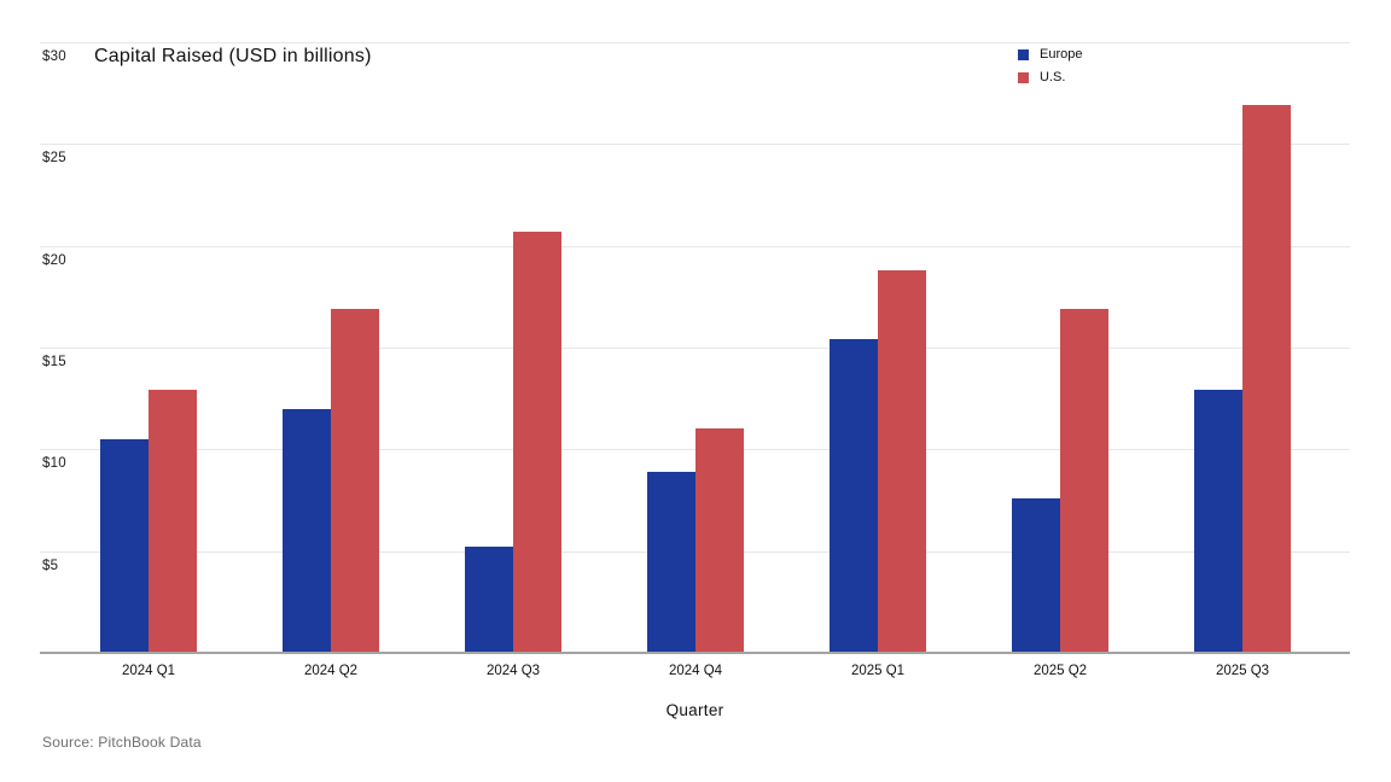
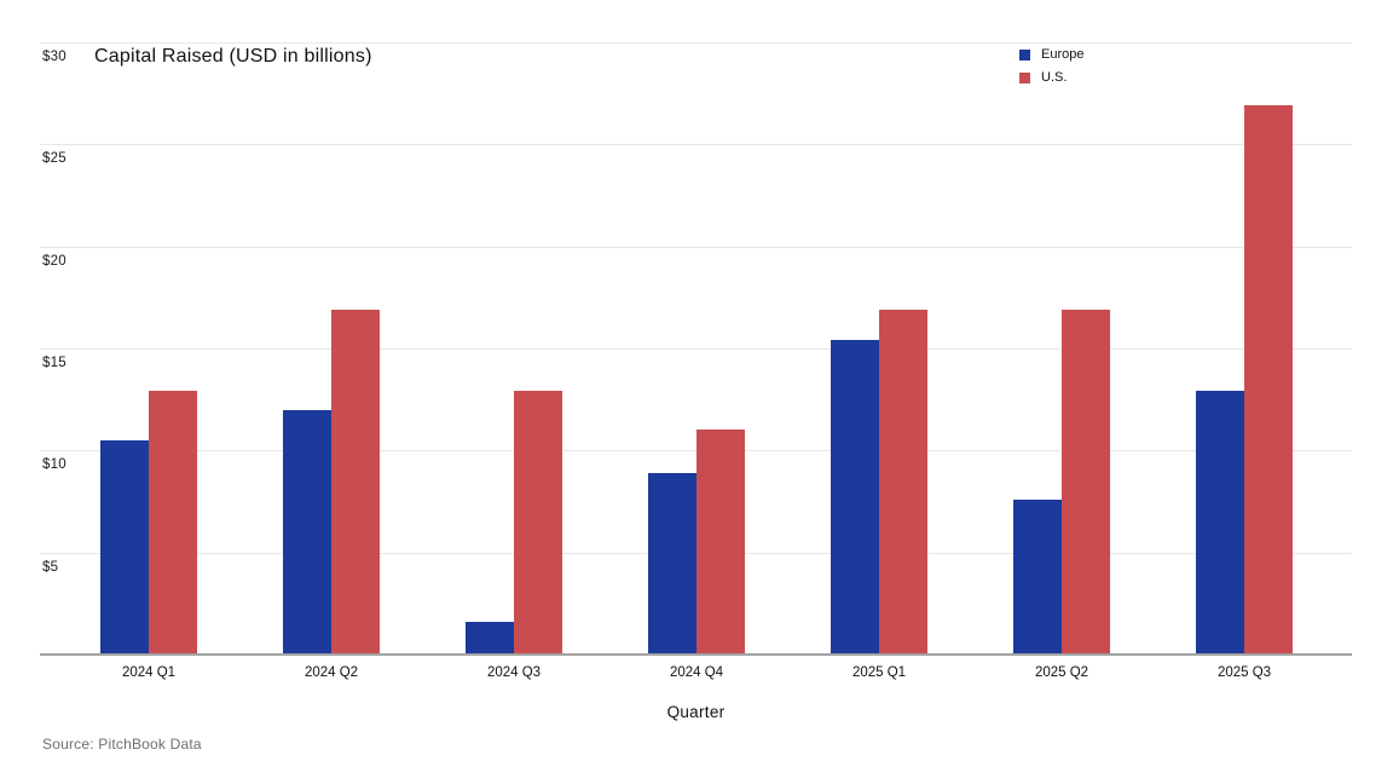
Europe/2024 Q3: $5.2 -> $1.6
U.S./2024 Q3: $20.7 -> $12.9
U.S./2025 Q1: $18.8 -> $16.9
